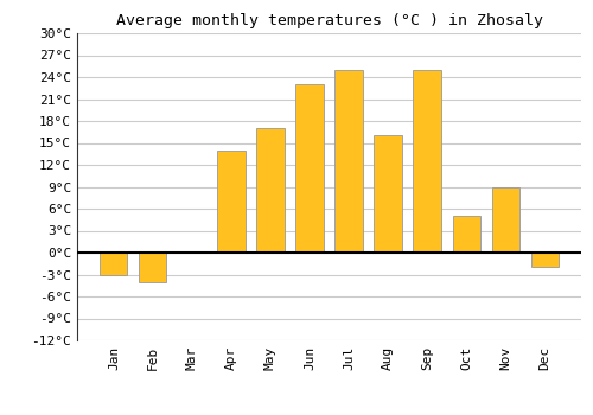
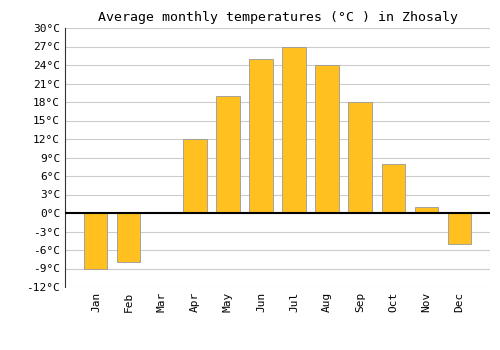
Jan: -3°C -> -9°C
Feb: -4°C -> -8°C
Apr: 14°C -> 12°C
May: 17°C -> 19°C
Jun: 23°C -> 25°C
Jul: 25°C -> 27°C
Aug: 16°C -> 24°C
Sep: 25°C -> 18°C
Oct: 5°C -> 8°C
Nov: 9°C -> 1°C
Dec: -2°C -> -5°C
